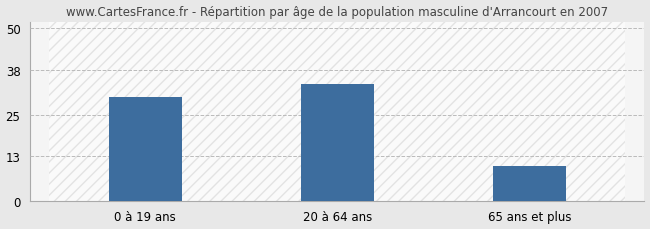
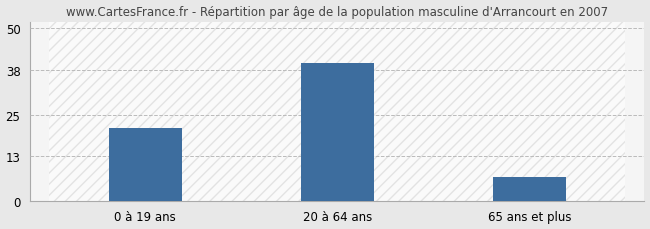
0 à 19 ans: 30 -> 21
20 à 64 ans: 34 -> 40
65 ans et plus: 10 -> 7
